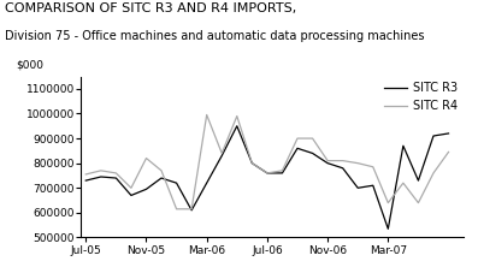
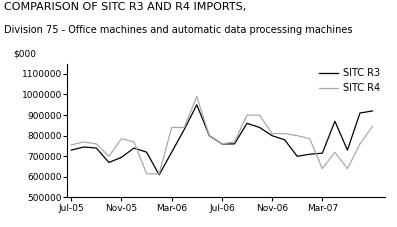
SITC R4/Nov-05: 820000 -> 785000
SITC R4/Mar-06: 995000 -> 840000
SITC R3/Mar-07: 535000 -> 715000
